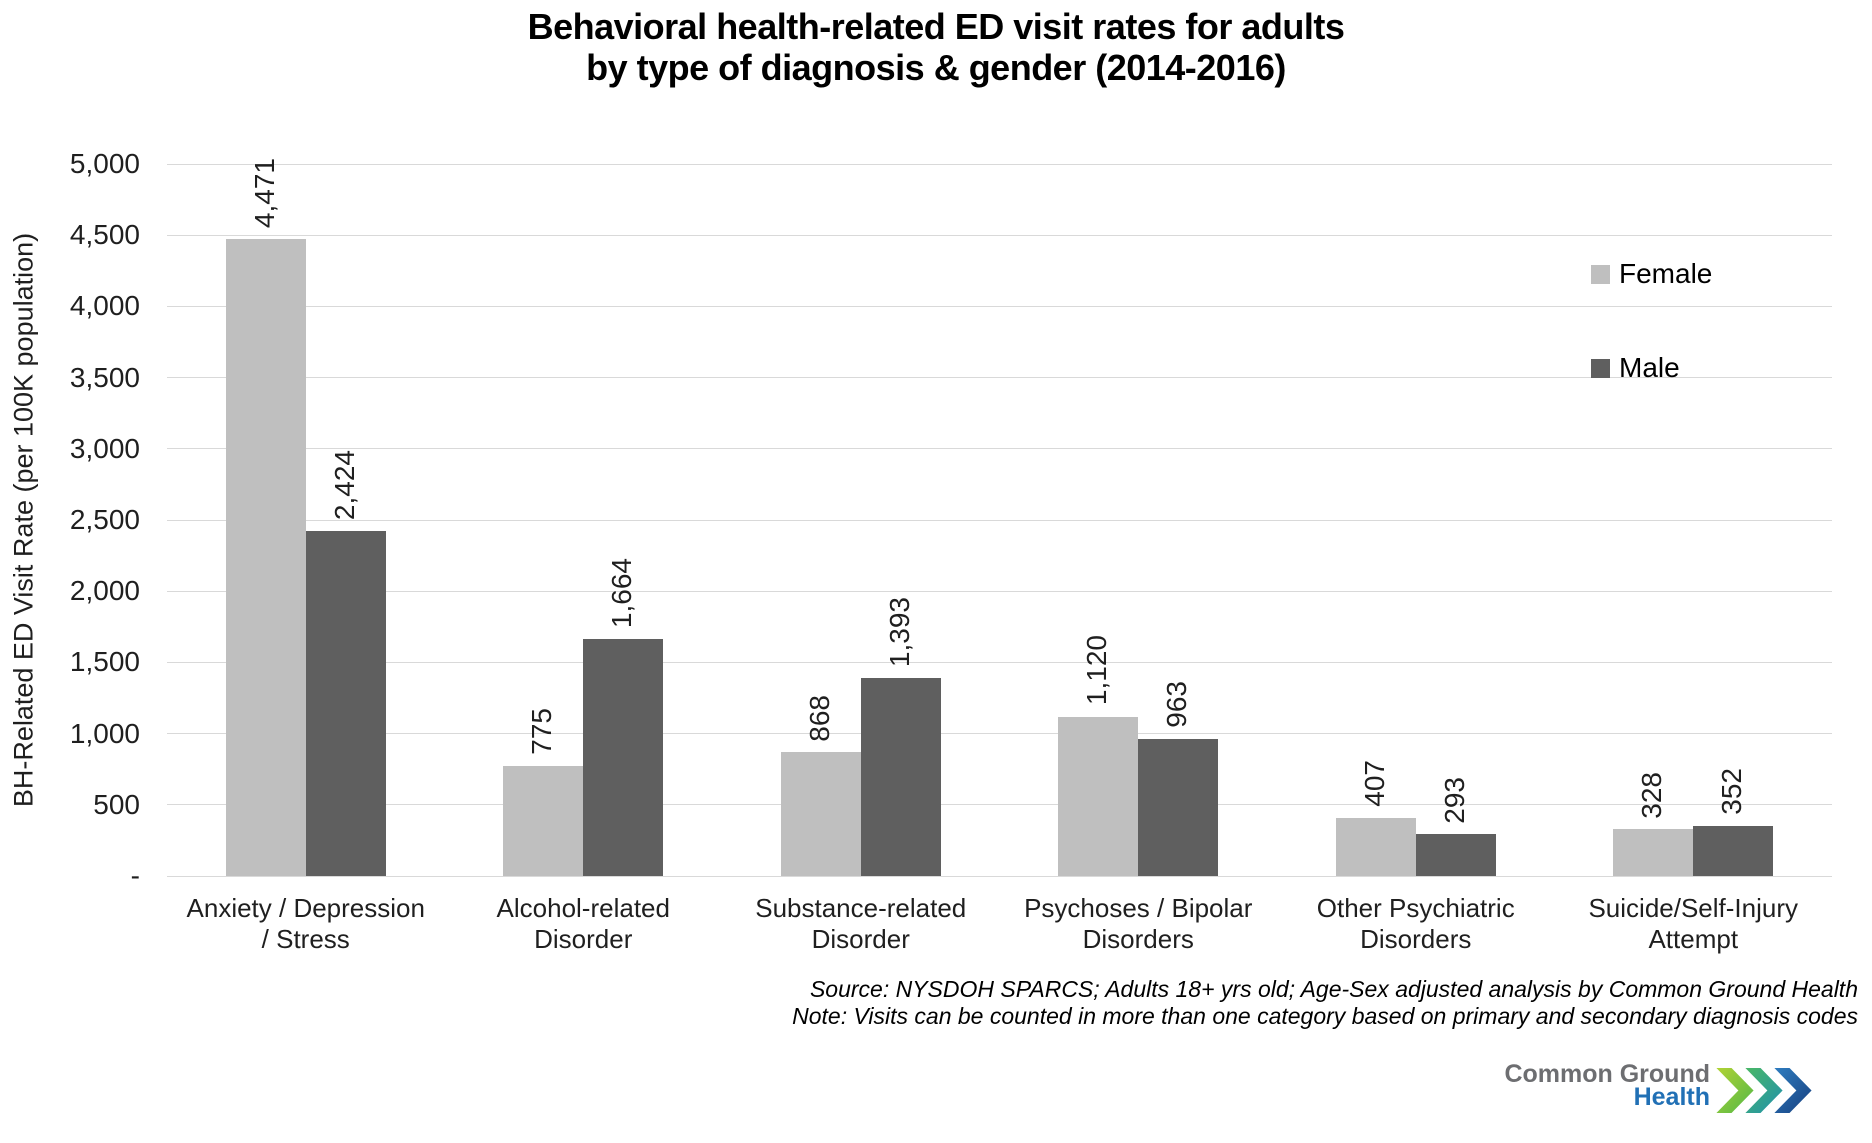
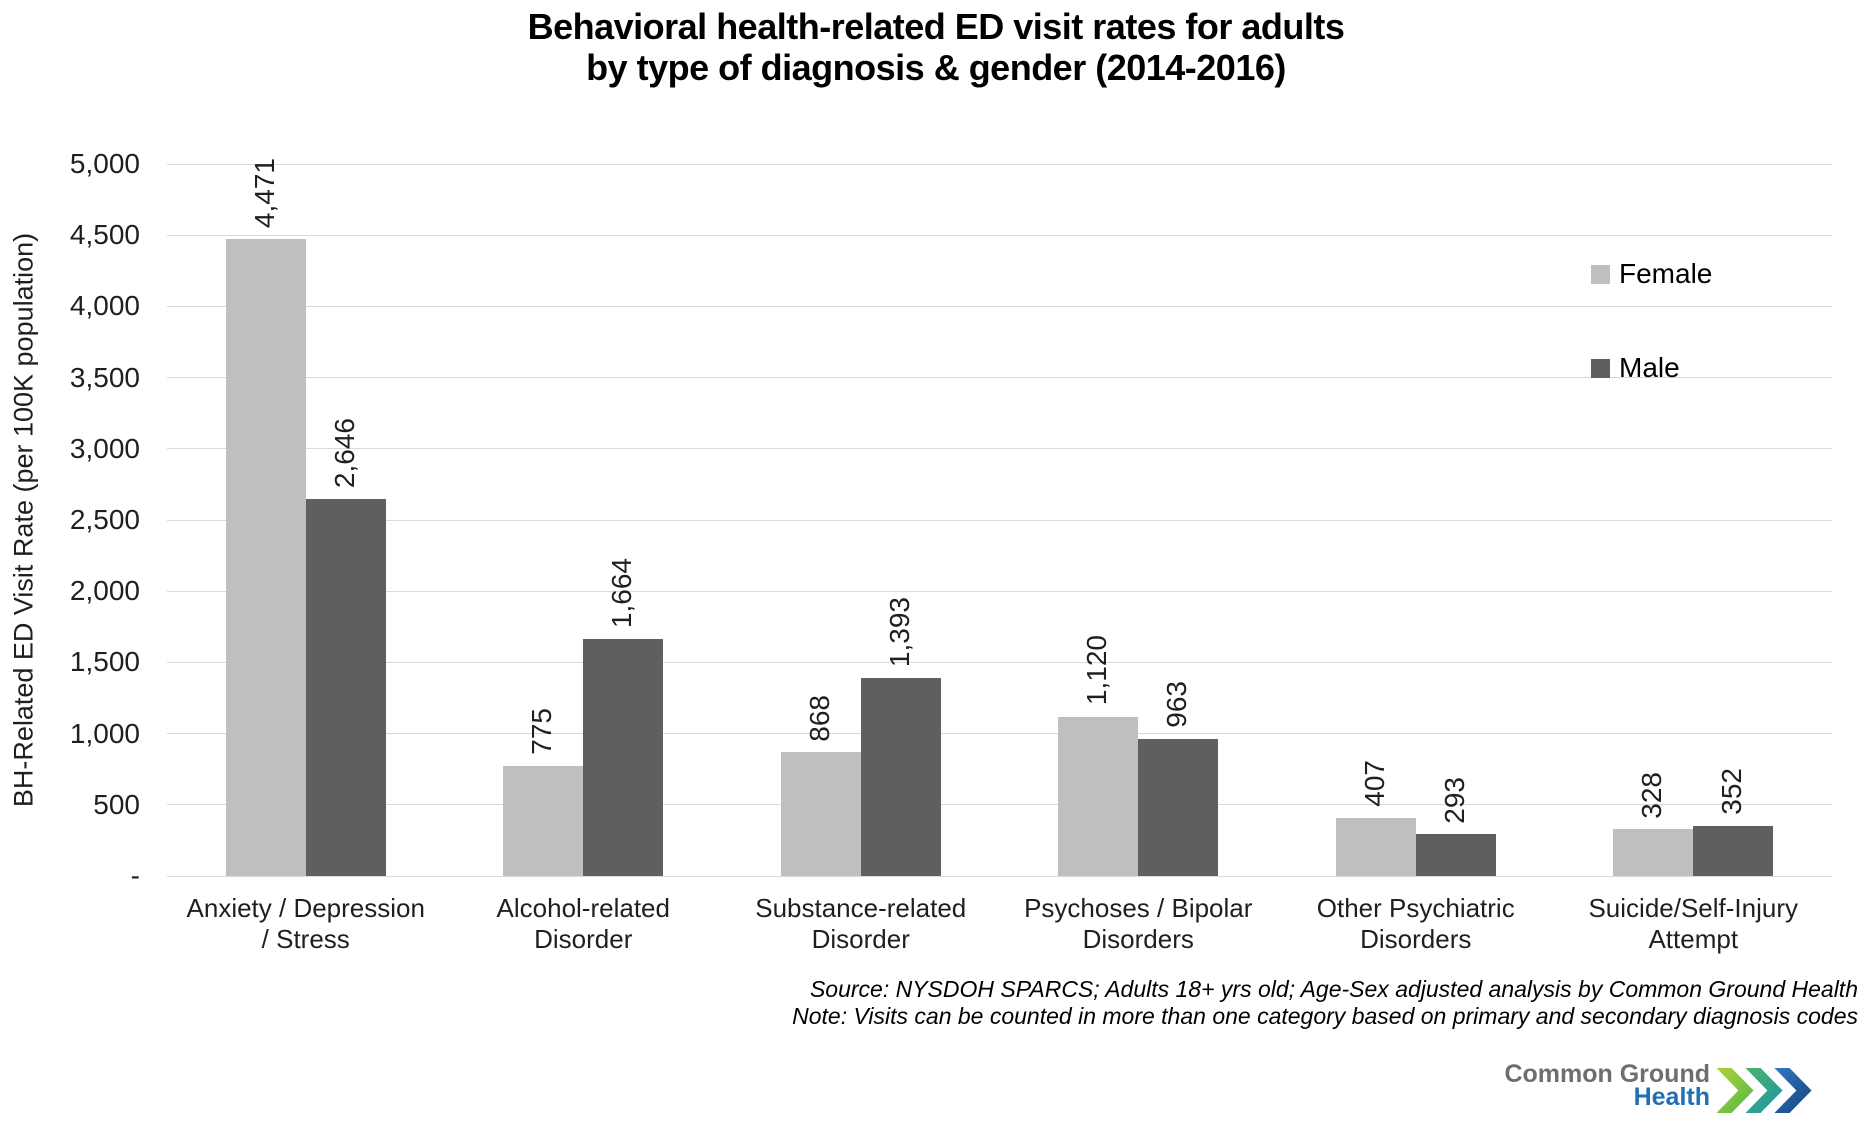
Male/Anxiety / Depression / Stress: 2,424 -> 2,646
